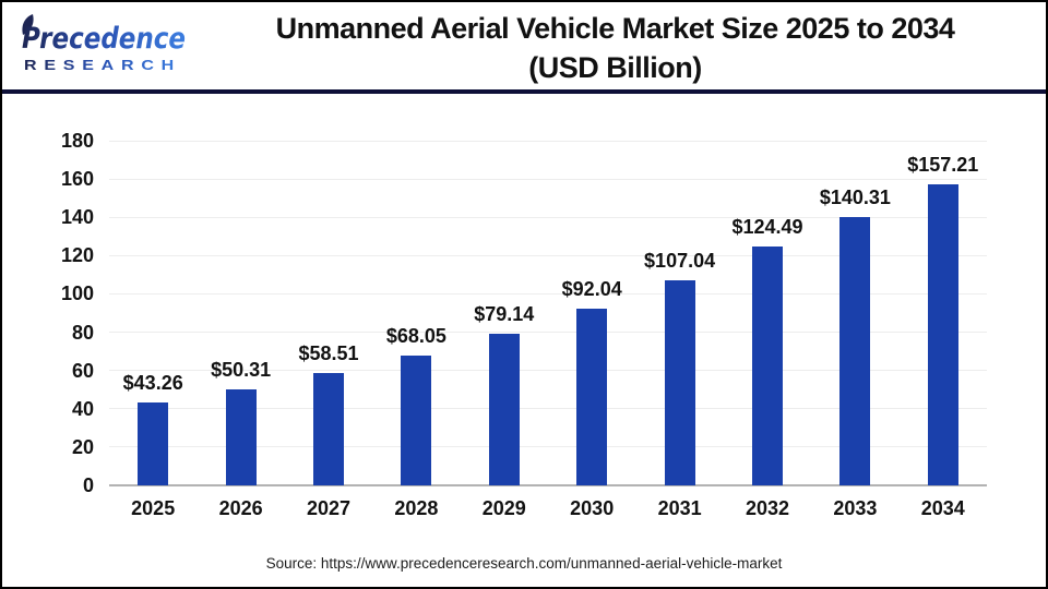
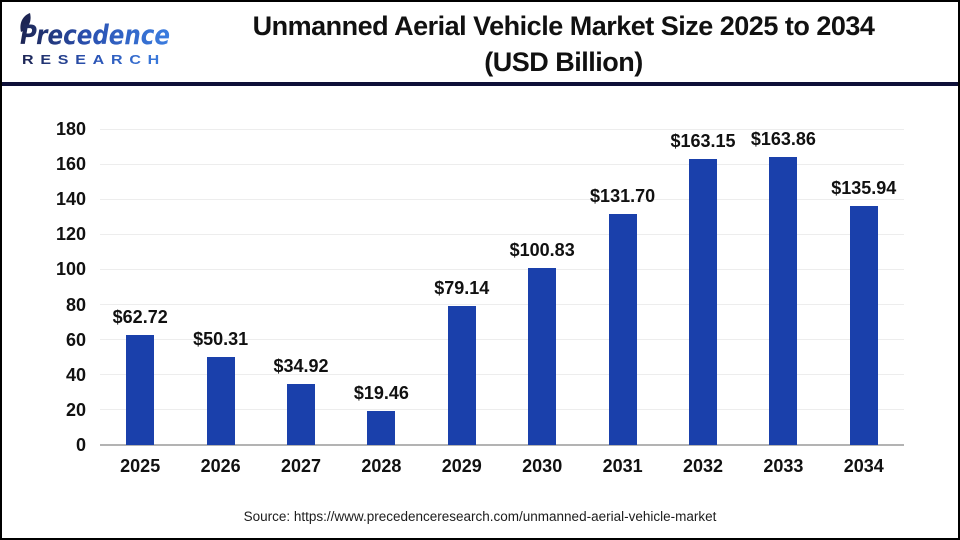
2025: $43.26 -> $62.72
2027: $58.51 -> $34.92
2028: $68.05 -> $19.46
2030: $92.04 -> $100.83
2031: $107.04 -> $131.70
2032: $124.49 -> $163.15
2033: $140.31 -> $163.86
2034: $157.21 -> $135.94
